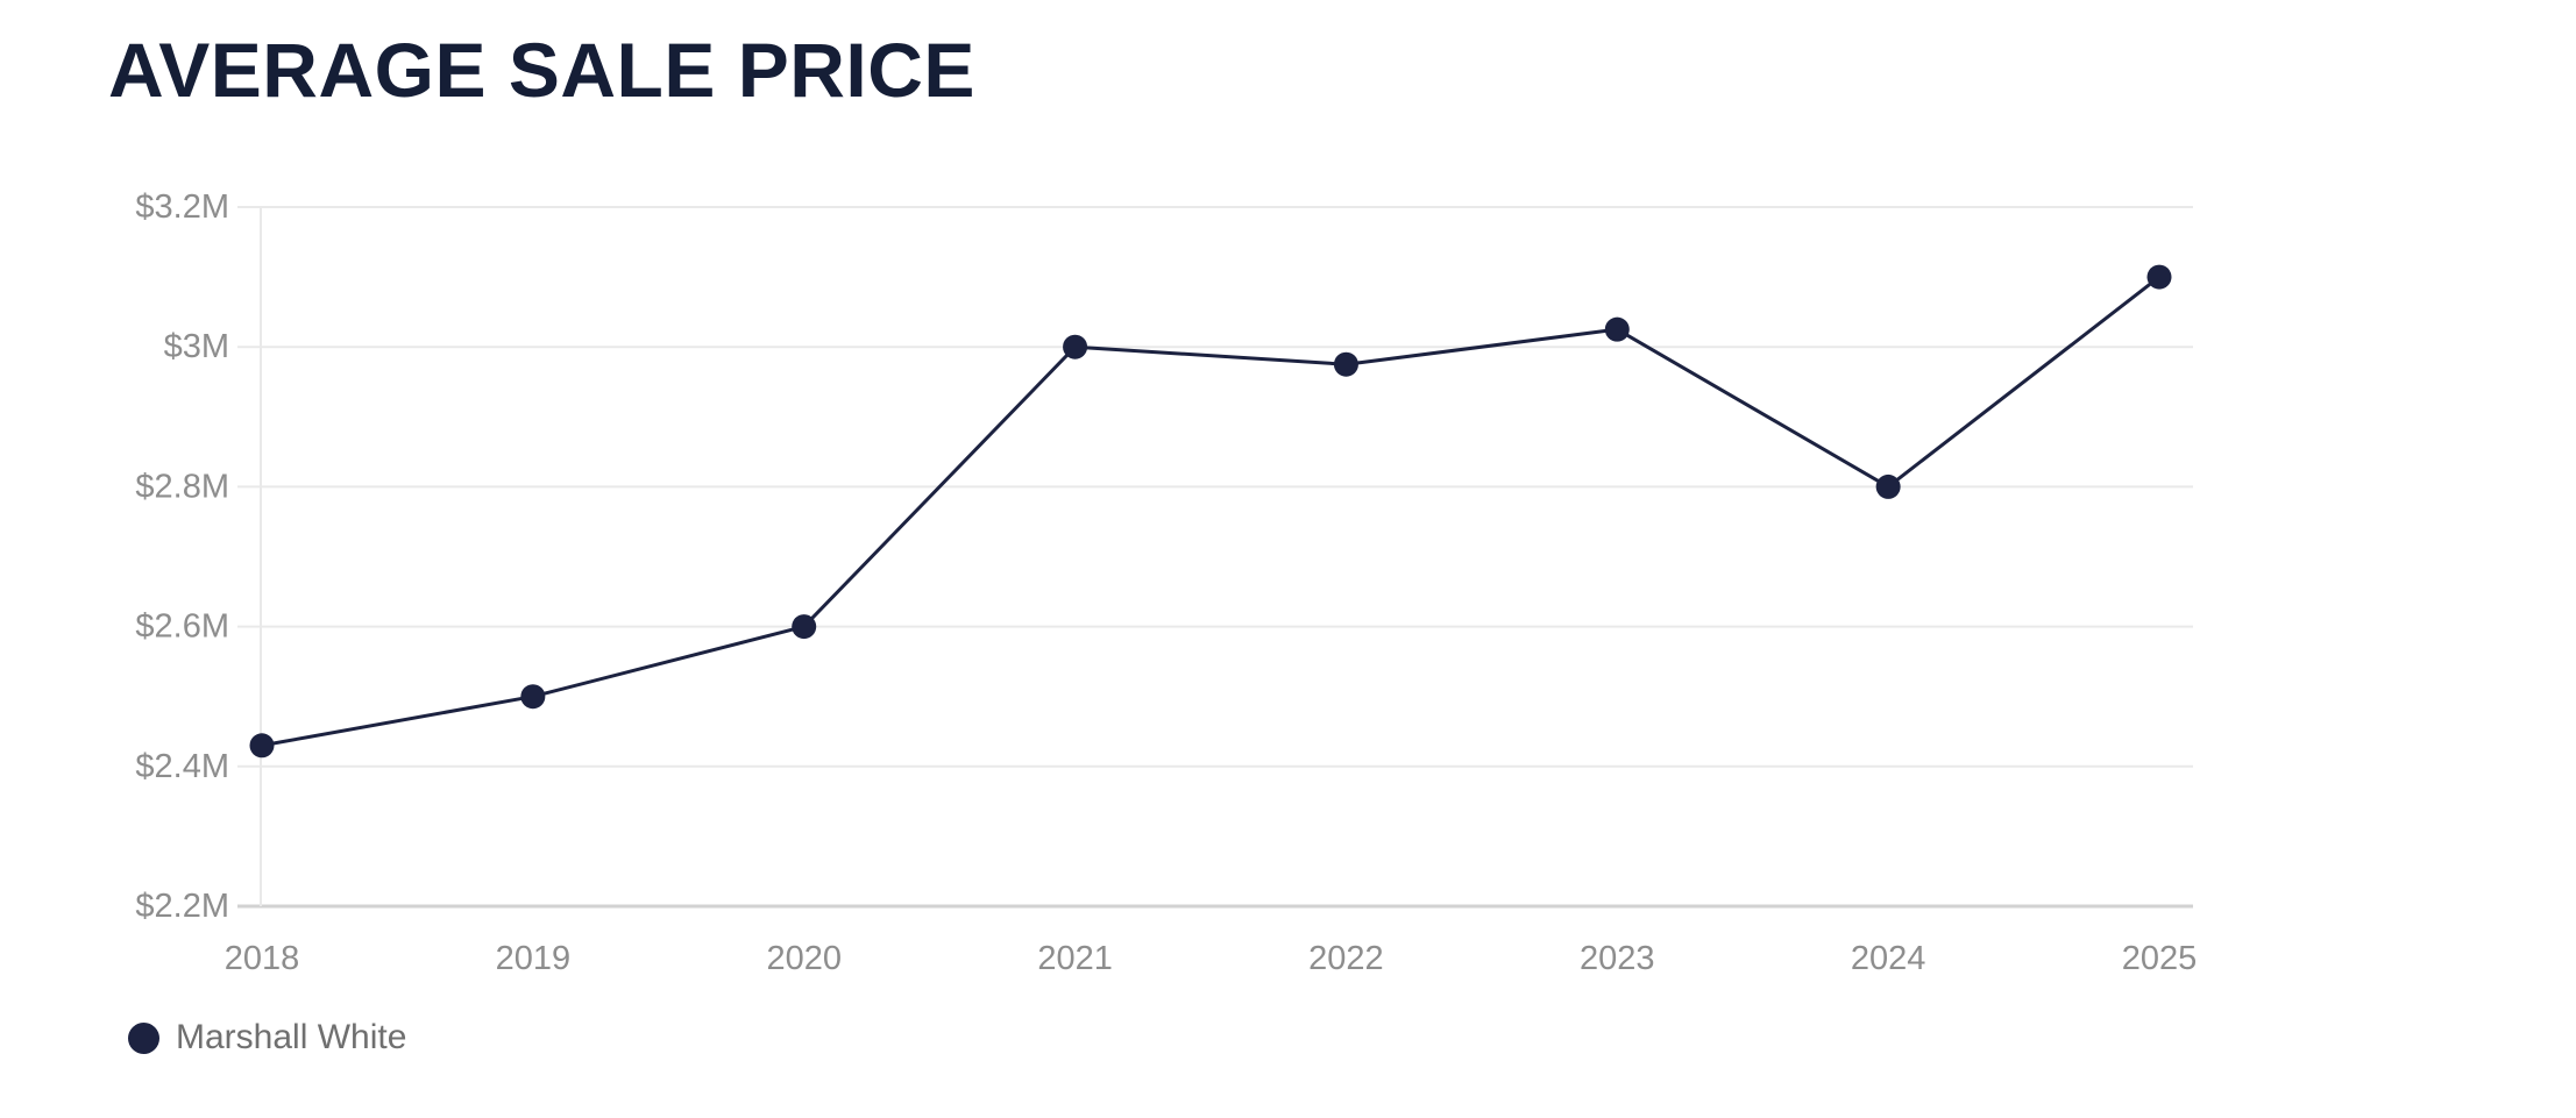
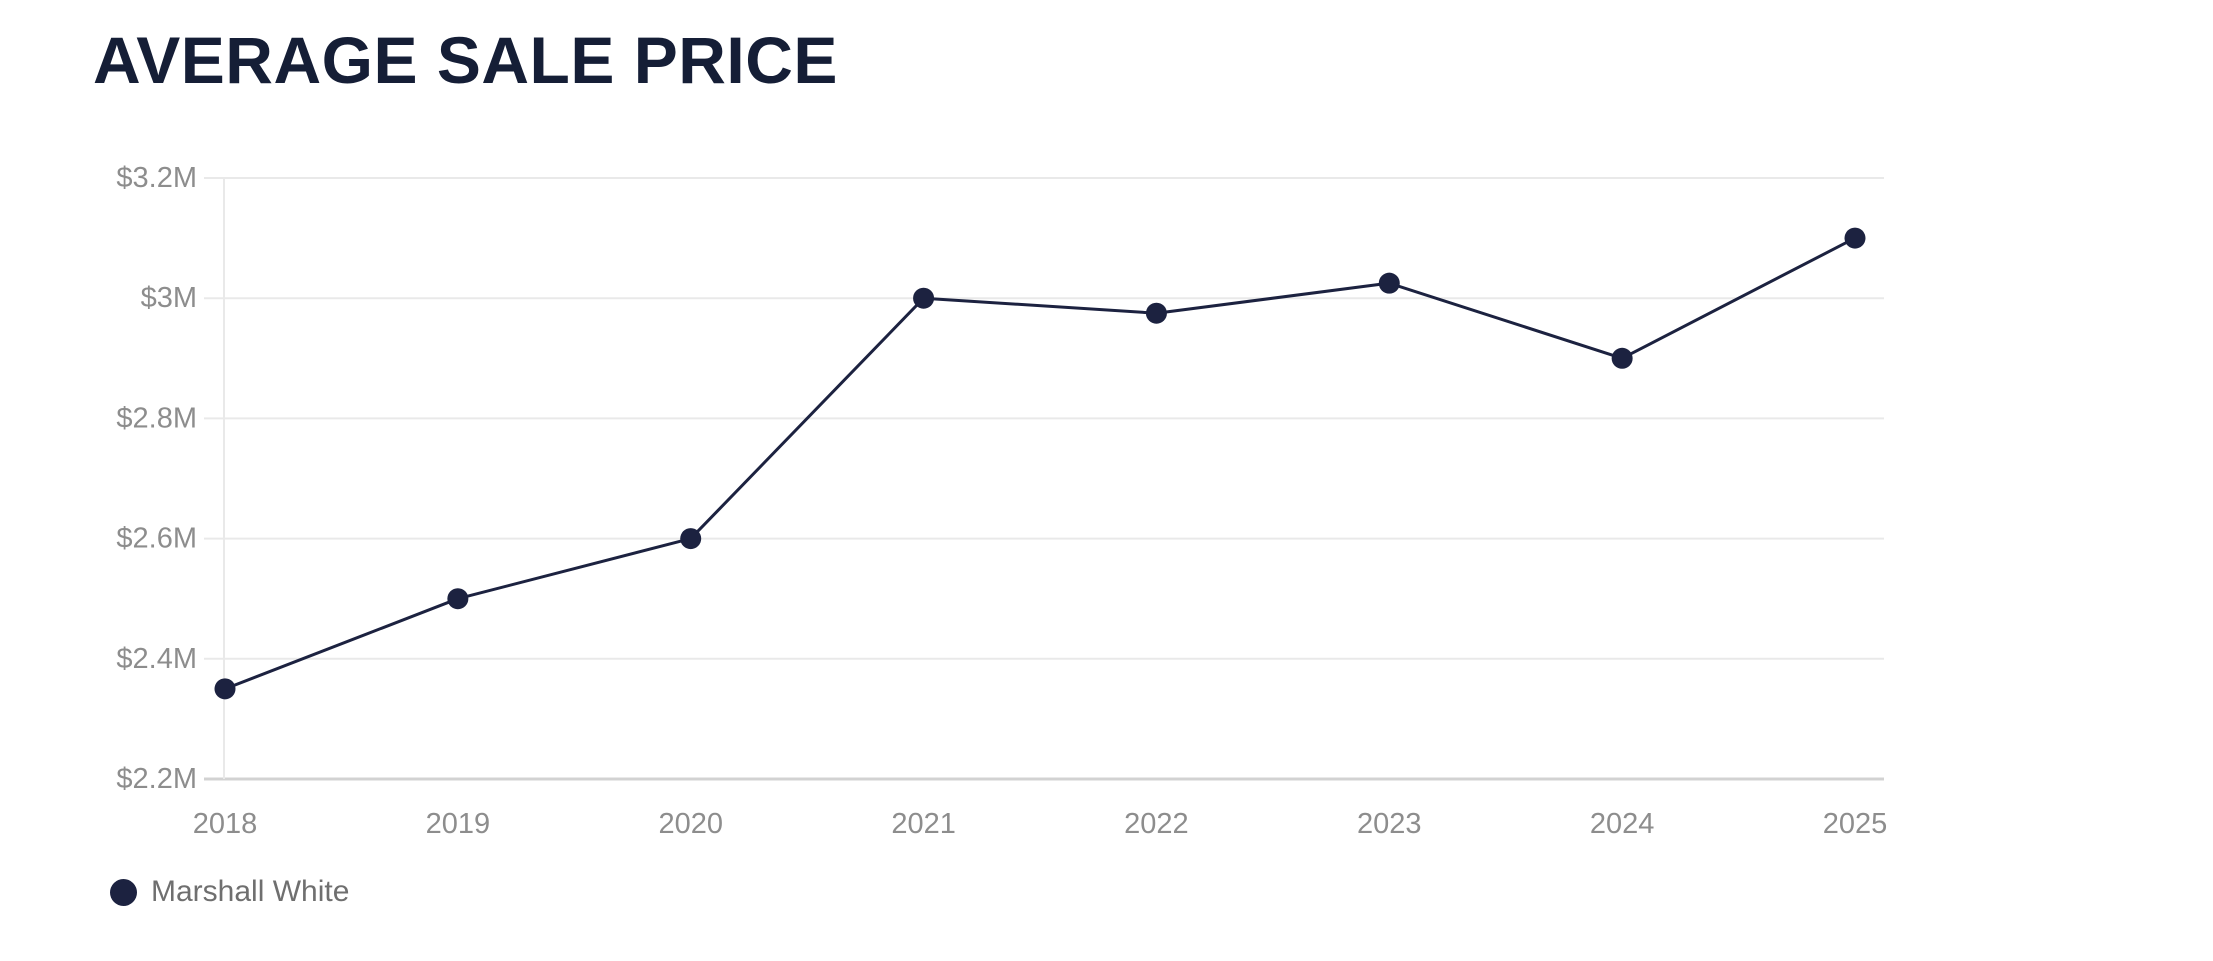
2018: $2.43M -> $2.35M
2024: $2.80M -> $2.90M
